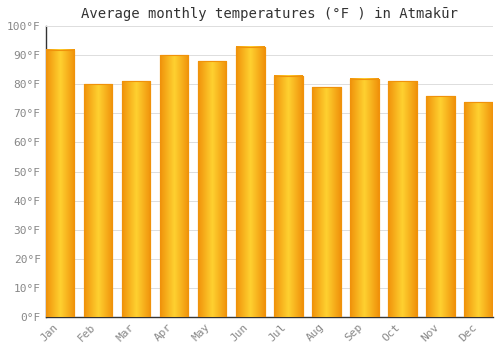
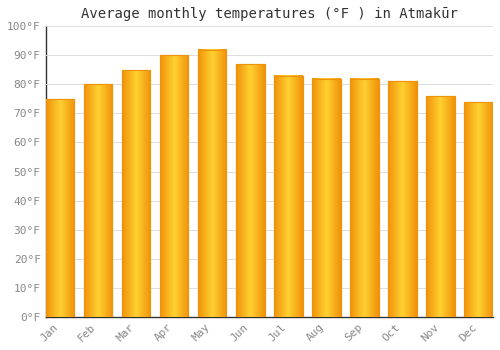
Jan: 92°F -> 75°F
Mar: 81°F -> 85°F
May: 88°F -> 92°F
Jun: 93°F -> 87°F
Aug: 79°F -> 82°F
